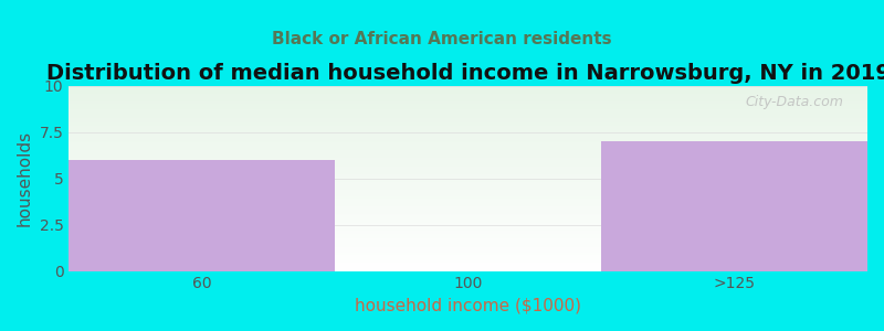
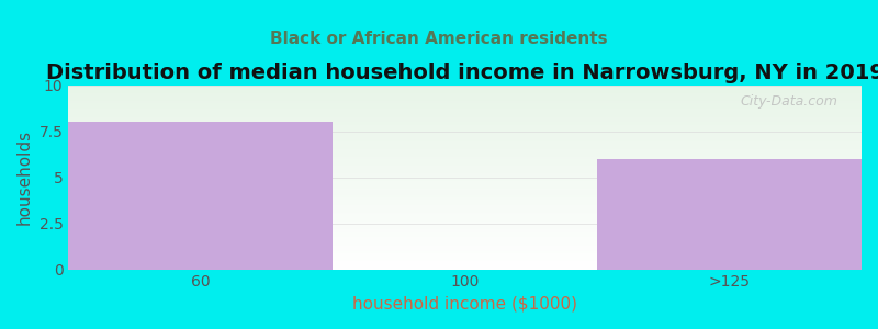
60: 6 -> 8
>125: 7 -> 6
